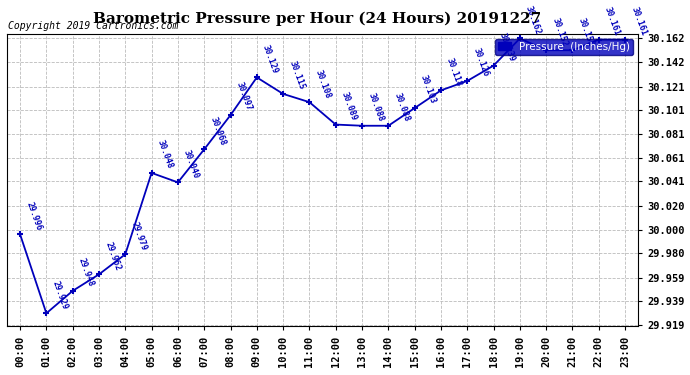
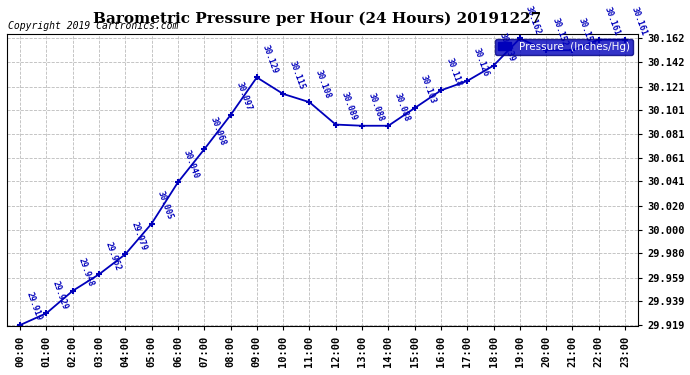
00:00: 29.996 -> 29.919
05:00: 30.048 -> 30.005
